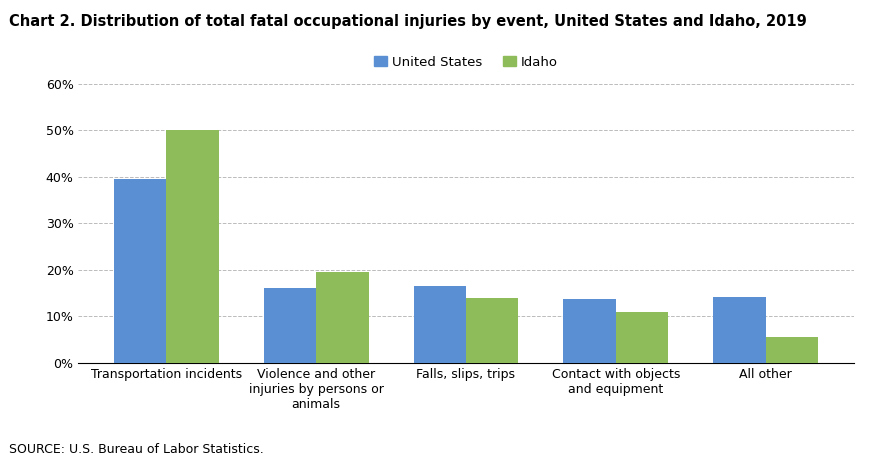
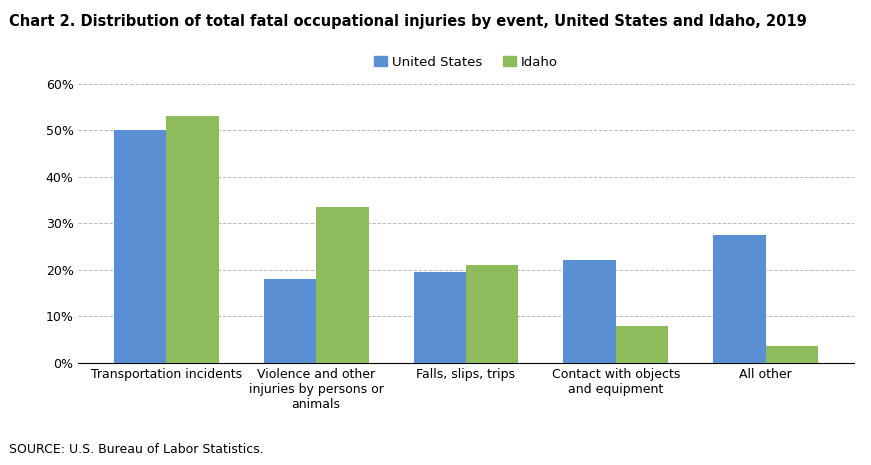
United States/Transportation incidents: 39.5% -> 50.0%
Idaho/Transportation incidents: 50.0% -> 53.0%
United States/Violence and other injuries by persons or animals: 16.0% -> 18.0%
Idaho/Violence and other injuries by persons or animals: 19.5% -> 33.5%
United States/Falls, slips, trips: 16.5% -> 19.5%
Idaho/Falls, slips, trips: 14.0% -> 21.0%
United States/Contact with objects and equipment: 13.8% -> 22.0%
Idaho/Contact with objects and equipment: 11.0% -> 8.0%
United States/All other: 14.2% -> 27.5%
Idaho/All other: 5.5% -> 3.5%
